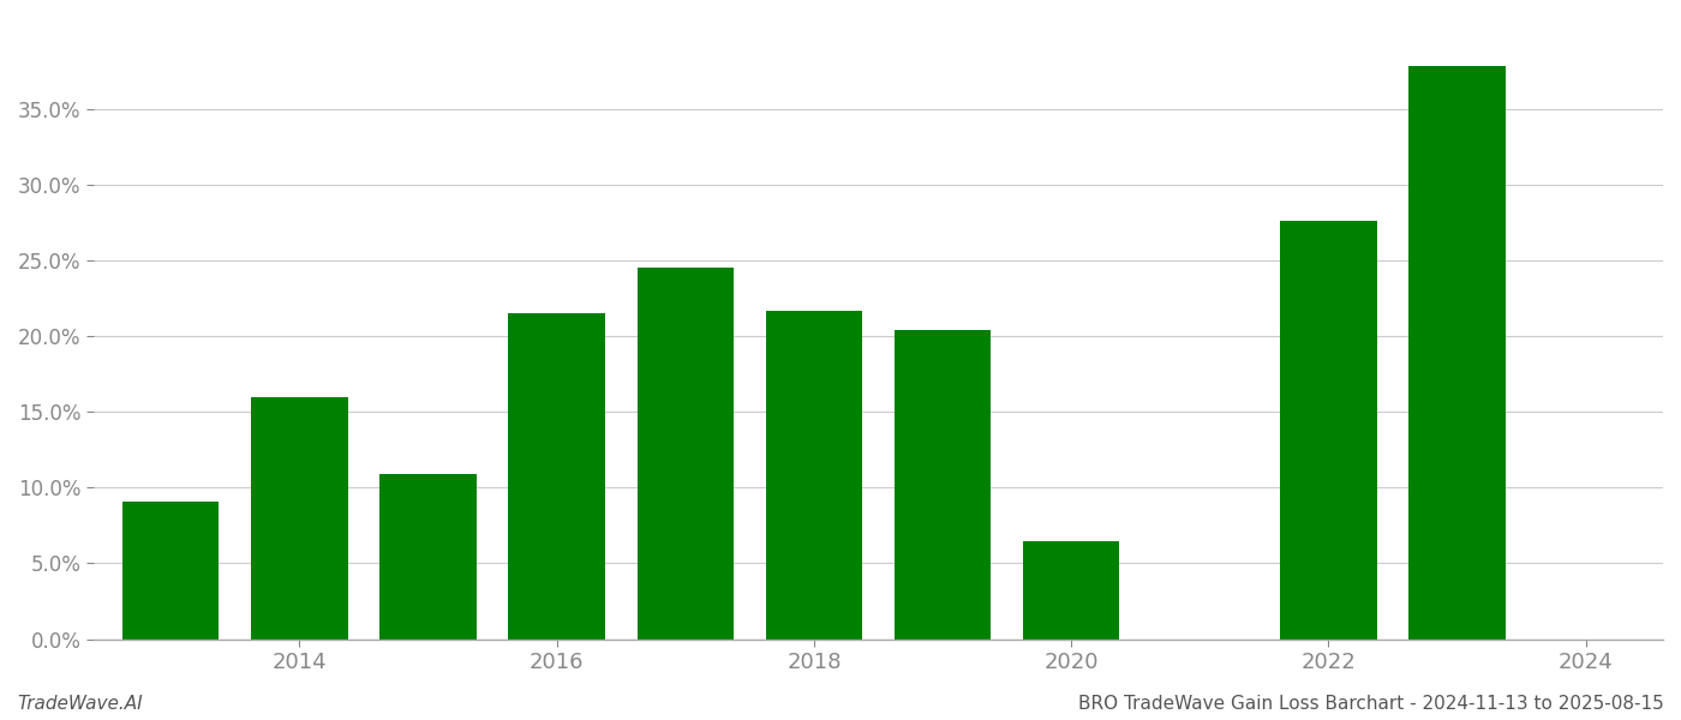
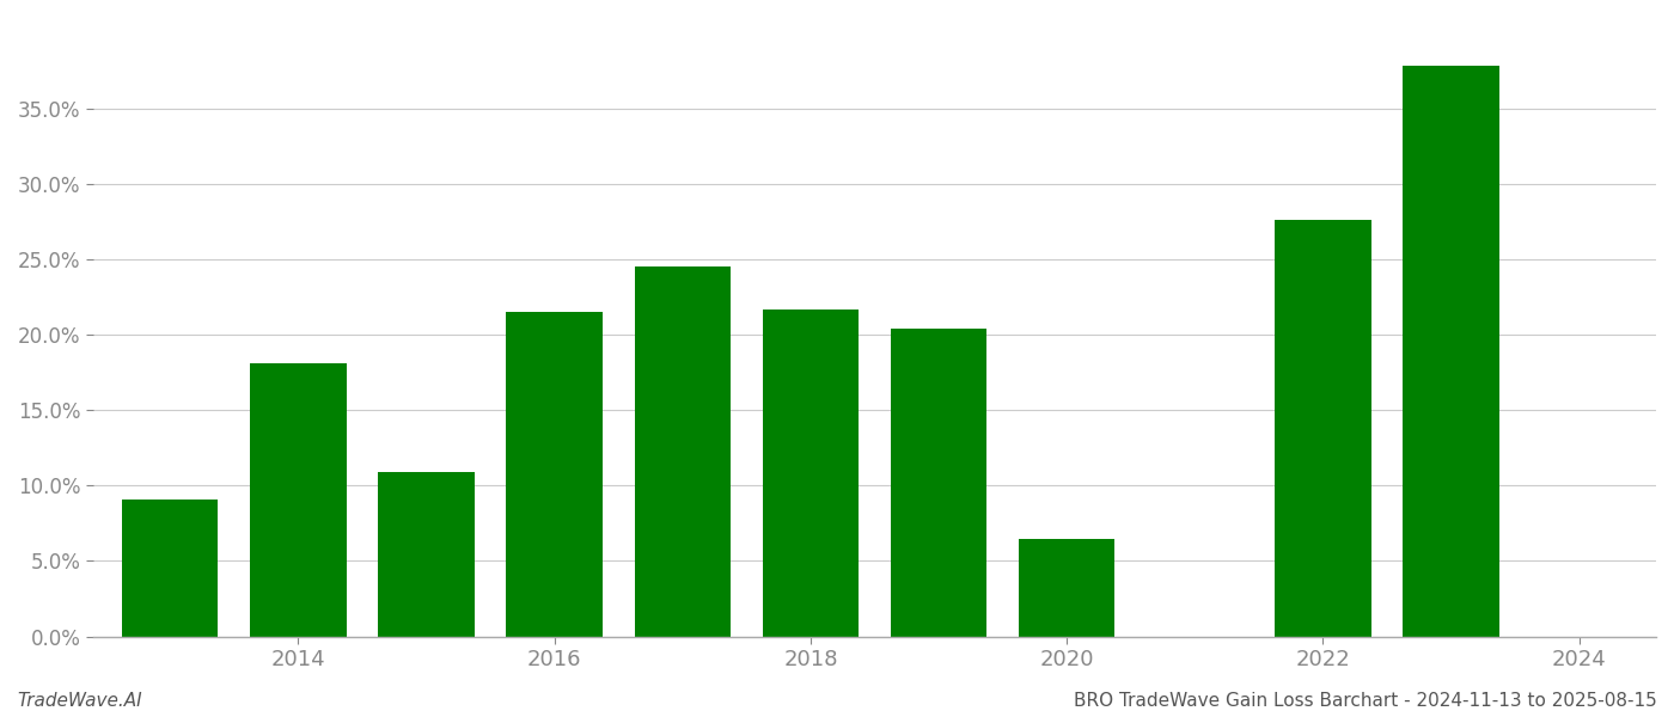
2014: 16.0% -> 18.1%
